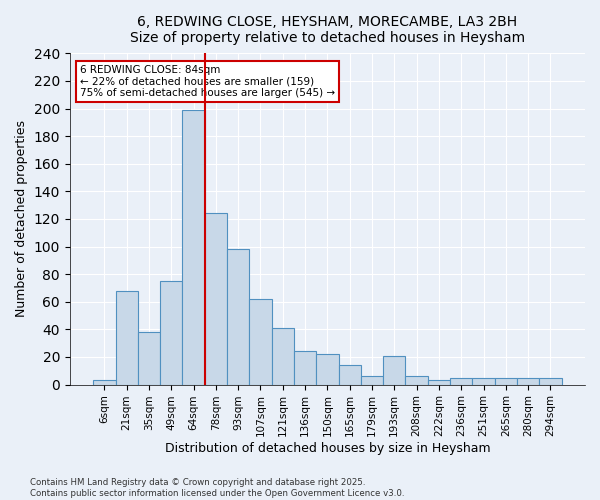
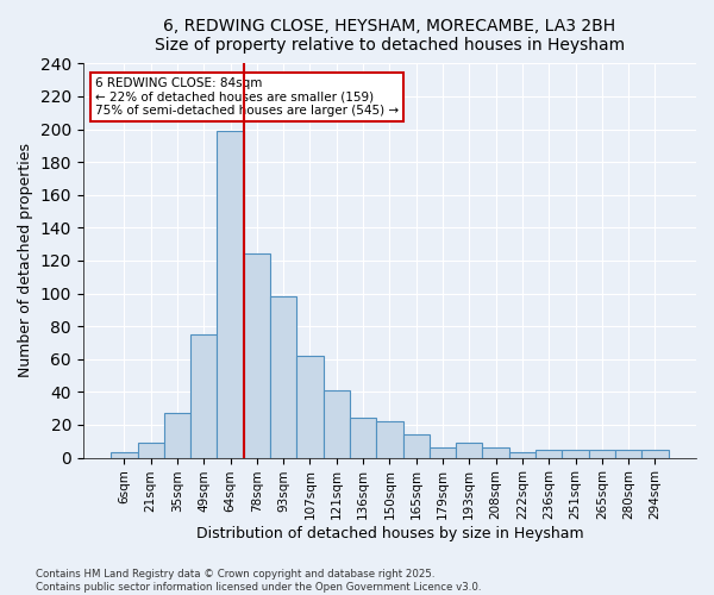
21sqm: 68 -> 9
35sqm: 38 -> 27
193sqm: 21 -> 9
